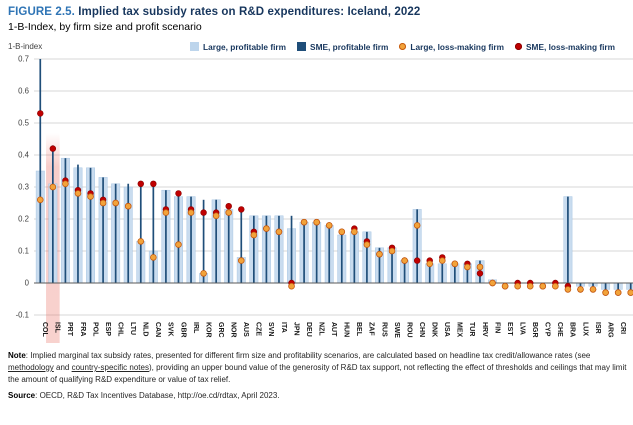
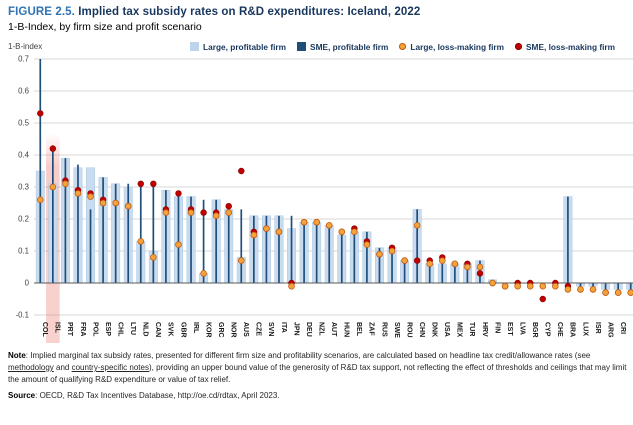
SME, profitable firm/POL: 0.36 -> 0.23
SME, loss-making firm/AUS: 0.23 -> 0.35
SME, loss-making firm/CYP: -0.01 -> -0.05
